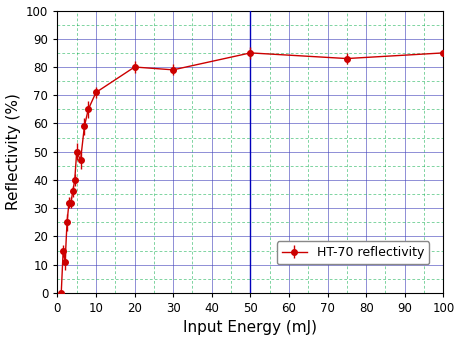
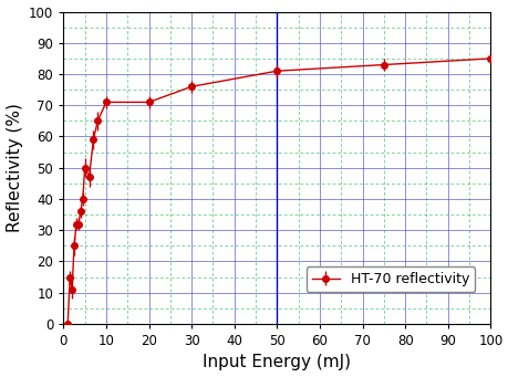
20: 80 -> 71
30: 79 -> 76
50: 85 -> 81
